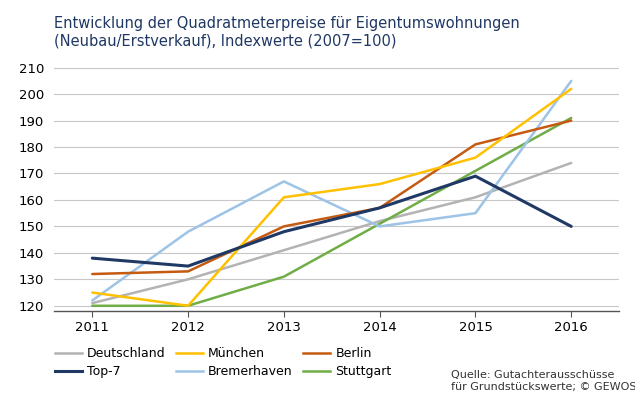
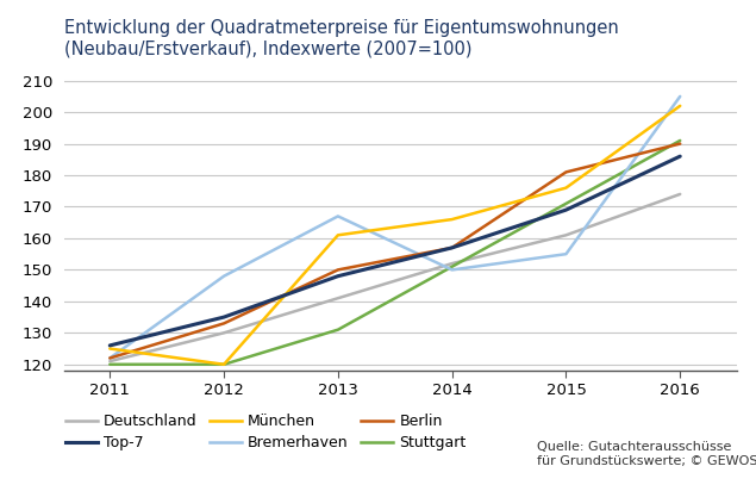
Top-7/2011: 138 -> 126
Berlin/2011: 132 -> 122
Top-7/2016: 150 -> 186
